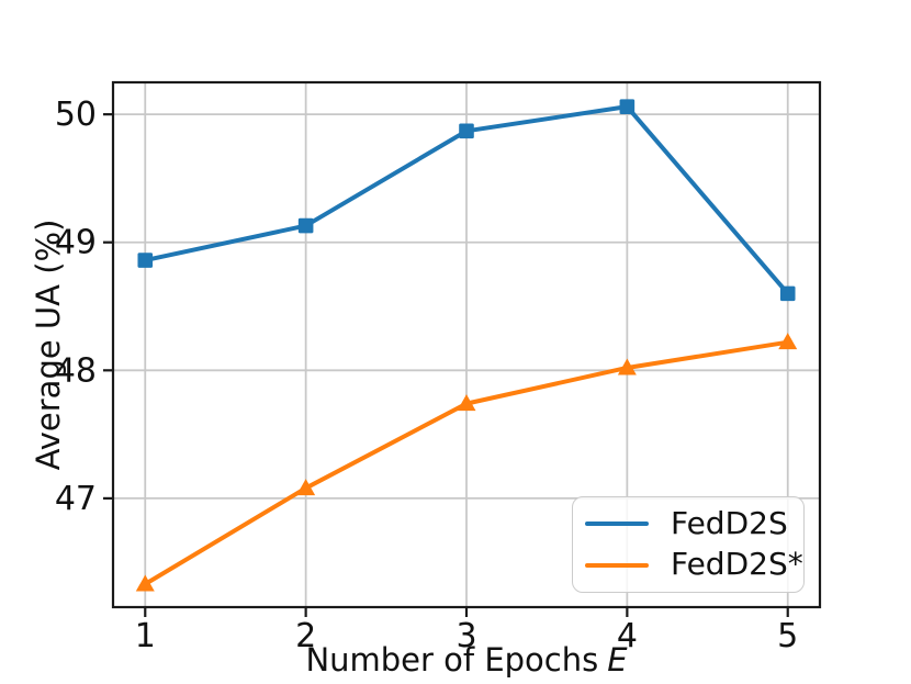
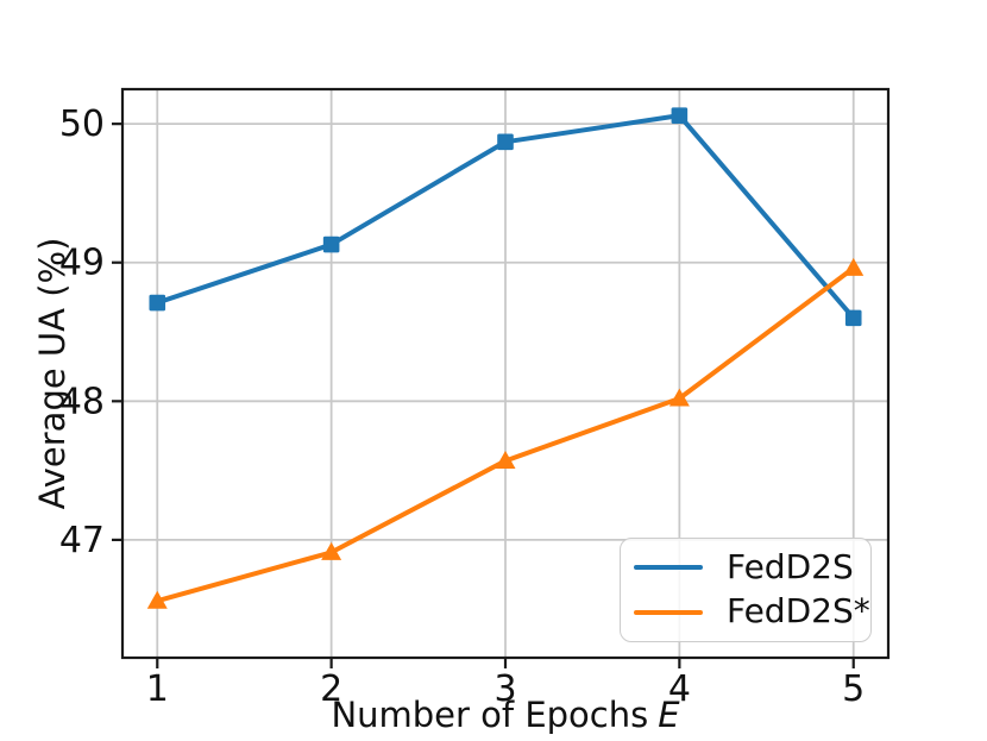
FedD2S/1: 48.86 -> 48.71
FedD2S*/1: 46.33 -> 46.56
FedD2S*/2: 47.08 -> 46.91
FedD2S*/3: 47.74 -> 47.57
FedD2S*/5: 48.22 -> 48.96
